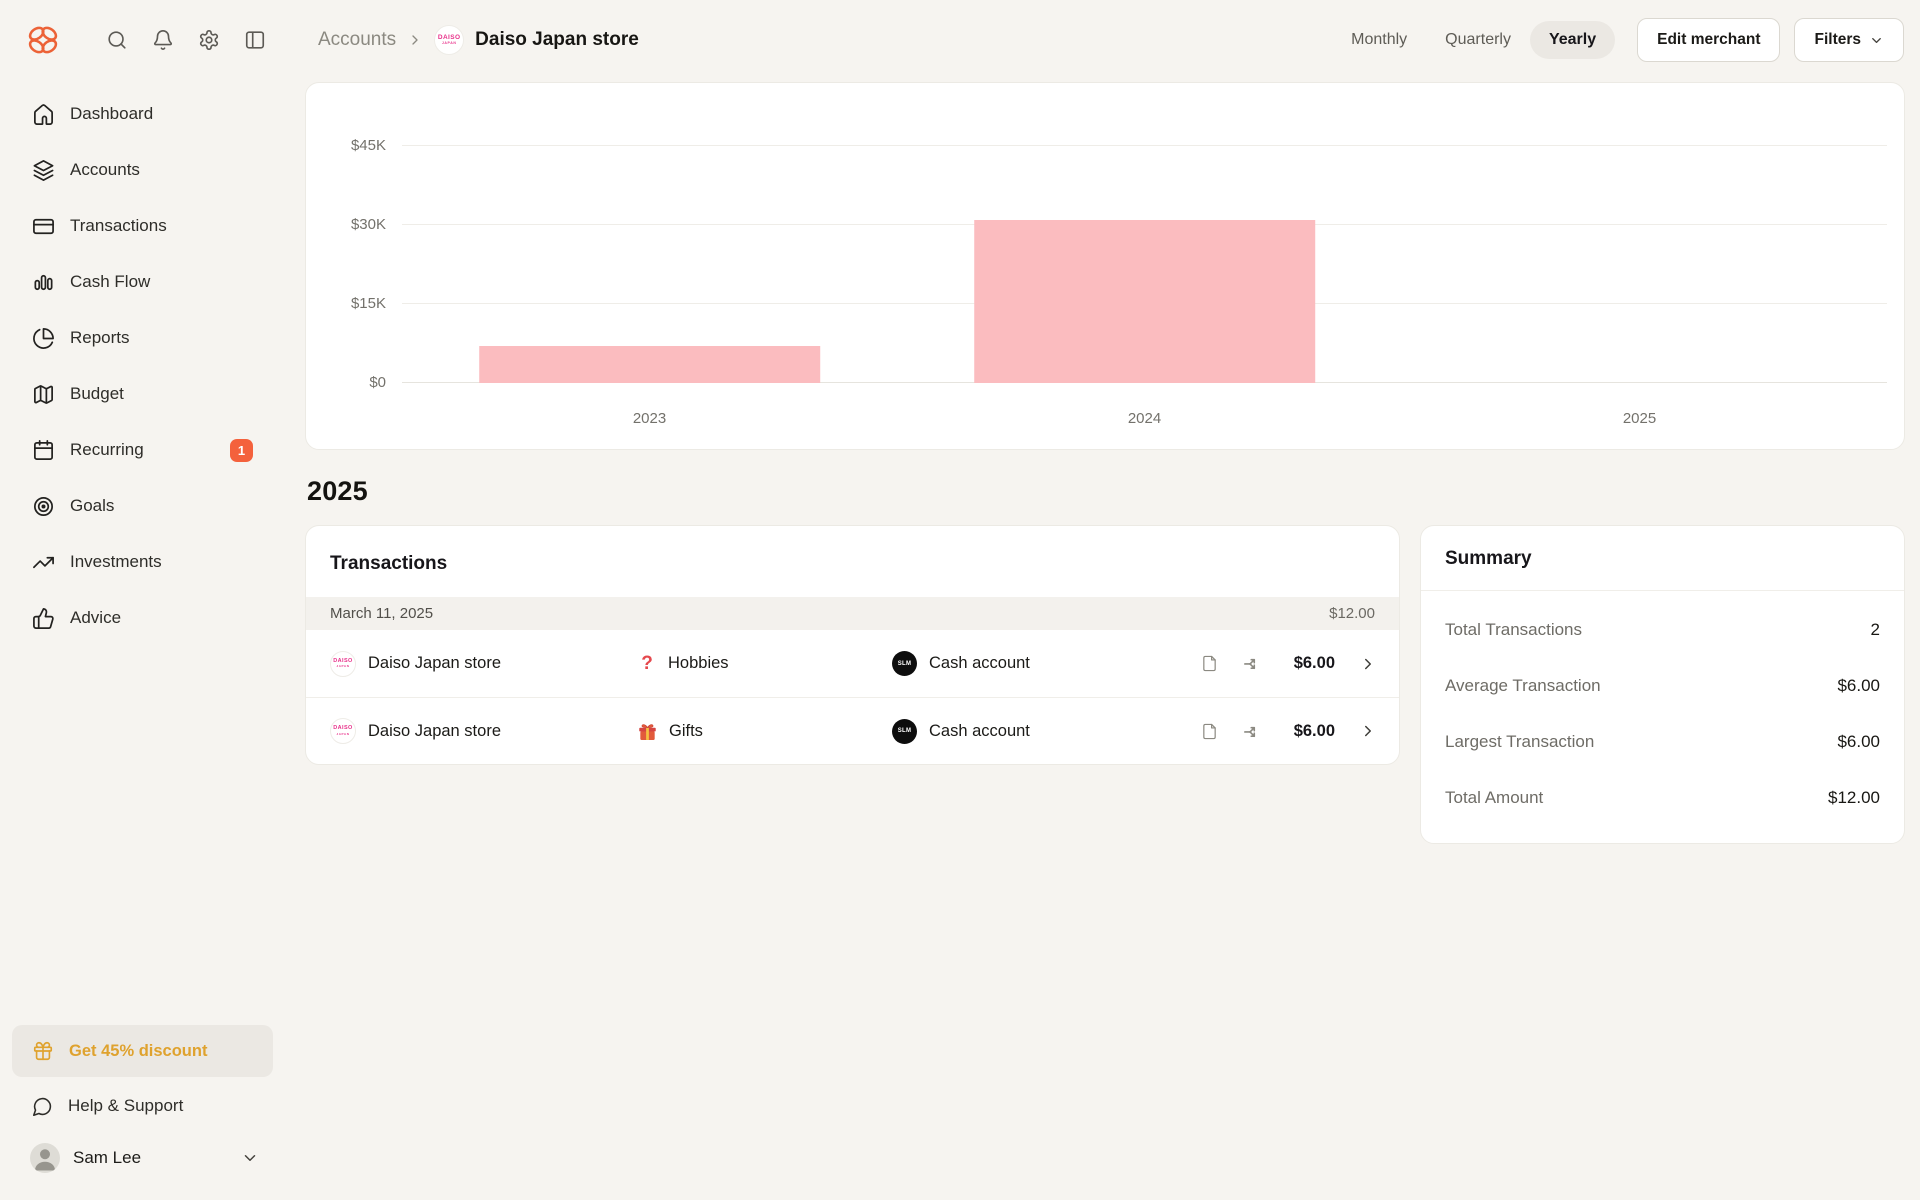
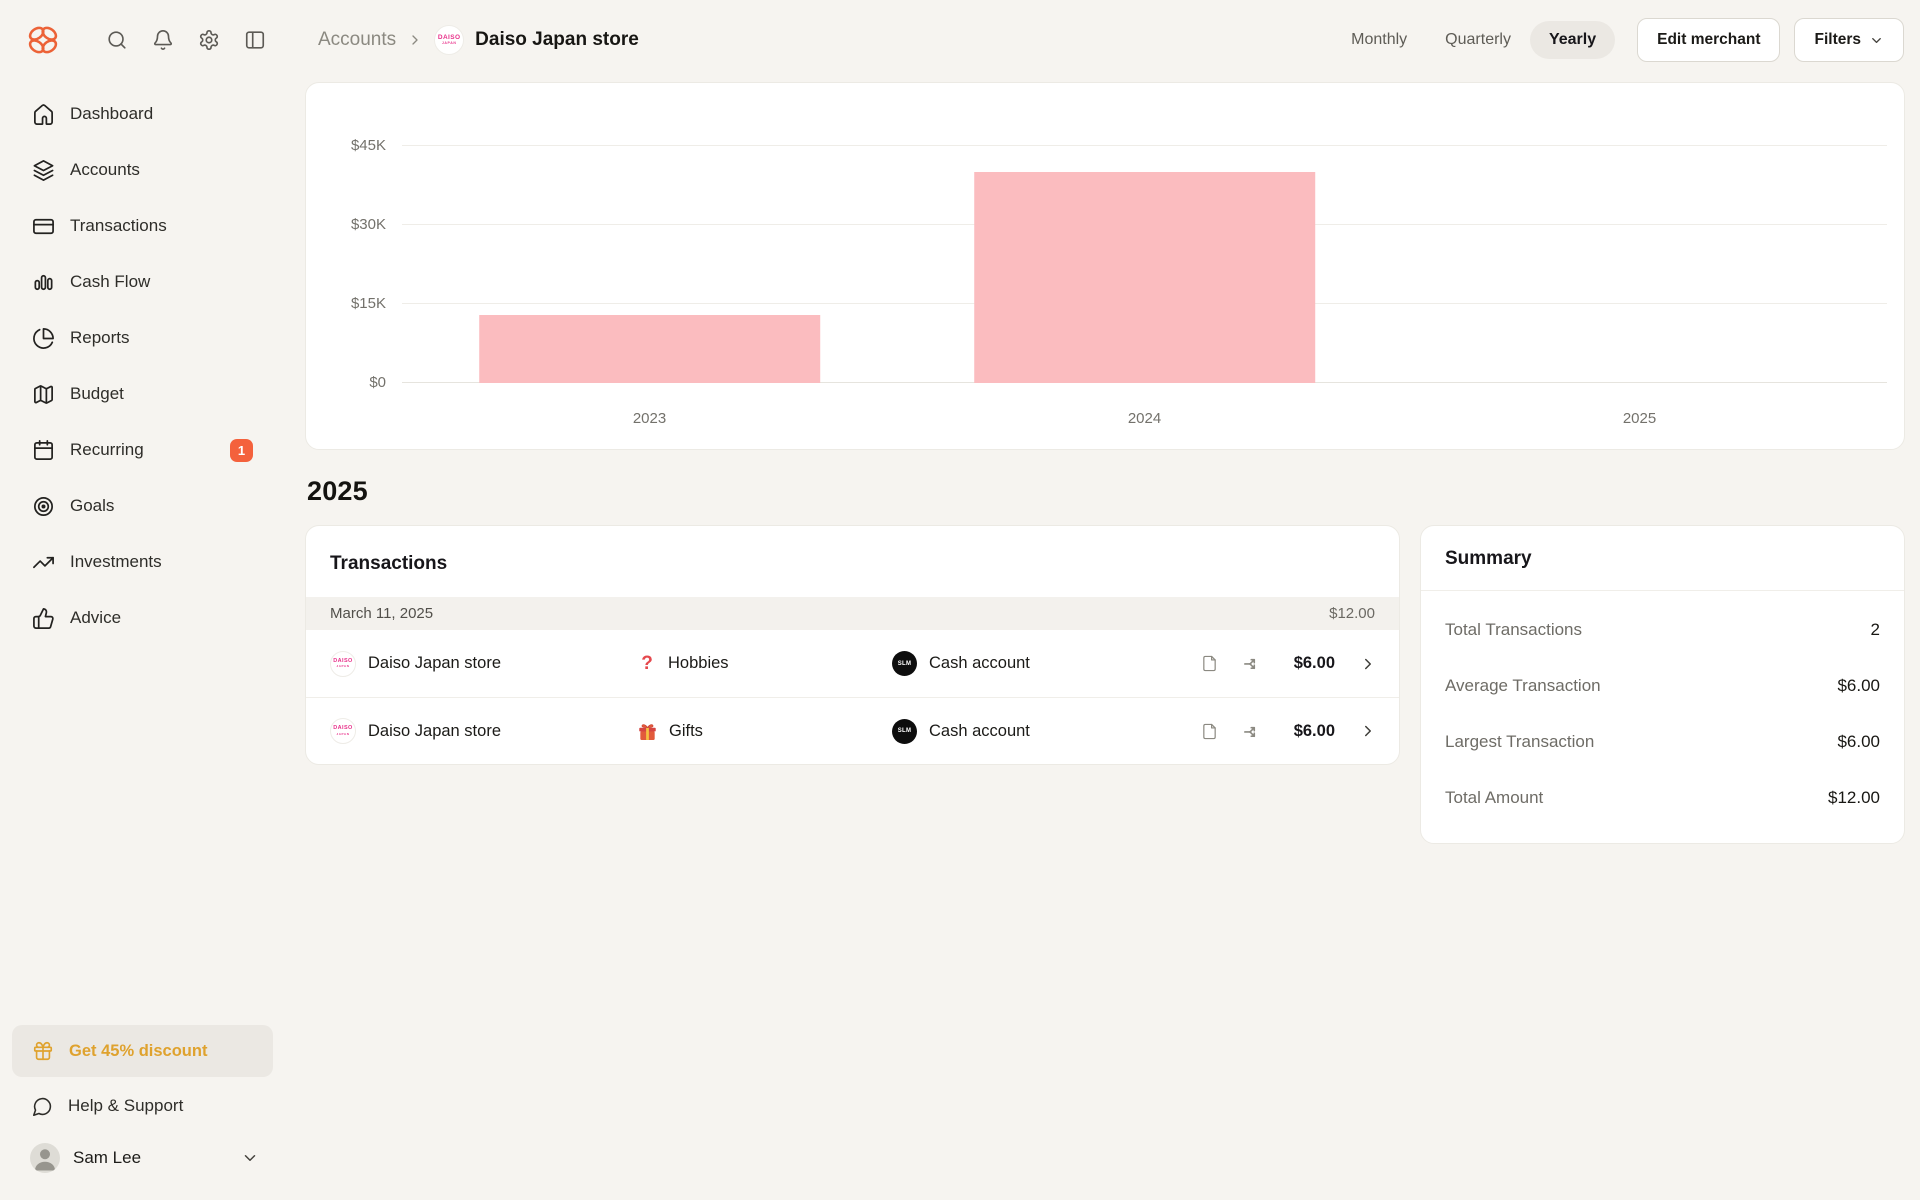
2023: $7K -> $13K
2024: $31K -> $40K
